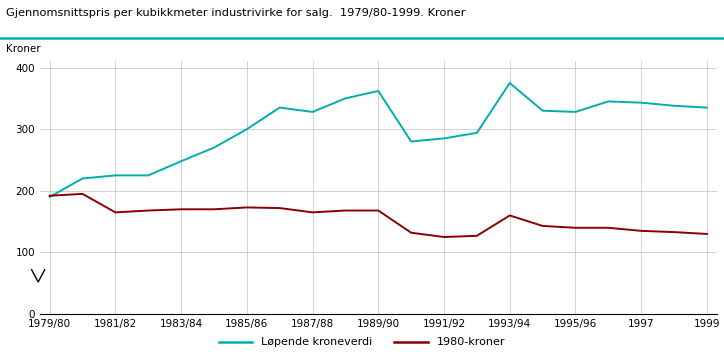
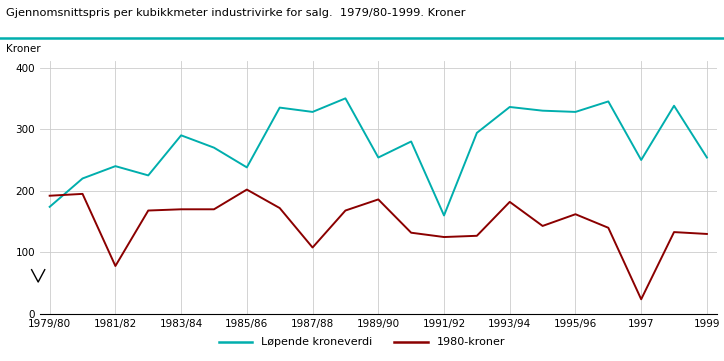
Løpende kroneverdi/1979/80: 190 -> 174
Løpende kroneverdi/1981/82: 225 -> 240
1980-kroner/1981/82: 165 -> 78
Løpende kroneverdi/1983/84: 248 -> 290
Løpende kroneverdi/1985/86: 300 -> 238
1980-kroner/1985/86: 173 -> 202
1980-kroner/1987/88: 165 -> 108
Løpende kroneverdi/1989/90: 362 -> 254
1980-kroner/1989/90: 168 -> 186
Løpende kroneverdi/1991/92: 285 -> 160
Løpende kroneverdi/1993/94: 375 -> 336
1980-kroner/1993/94: 160 -> 182
1980-kroner/1995/96: 140 -> 162
Løpende kroneverdi/1997: 343 -> 250
1980-kroner/1997: 135 -> 24
Løpende kroneverdi/1999: 335 -> 254
